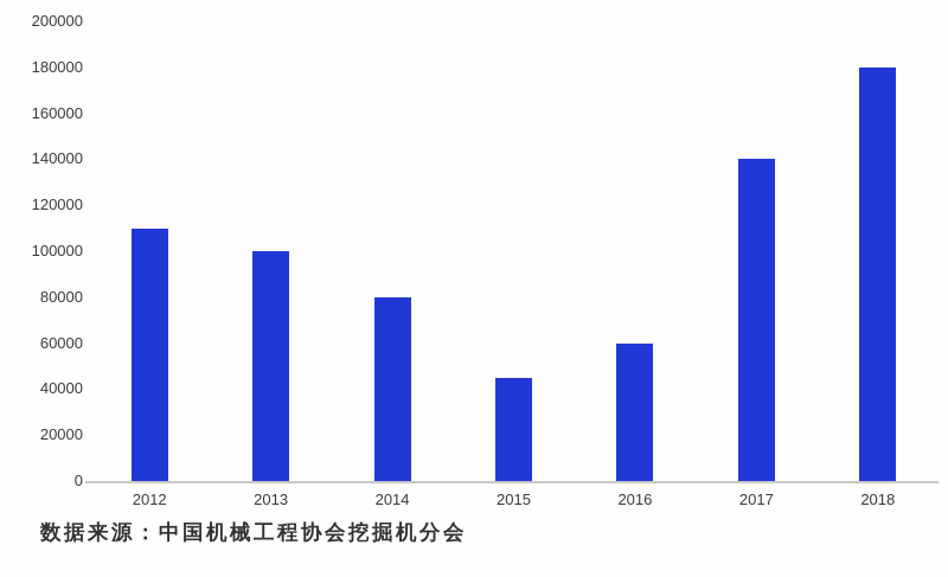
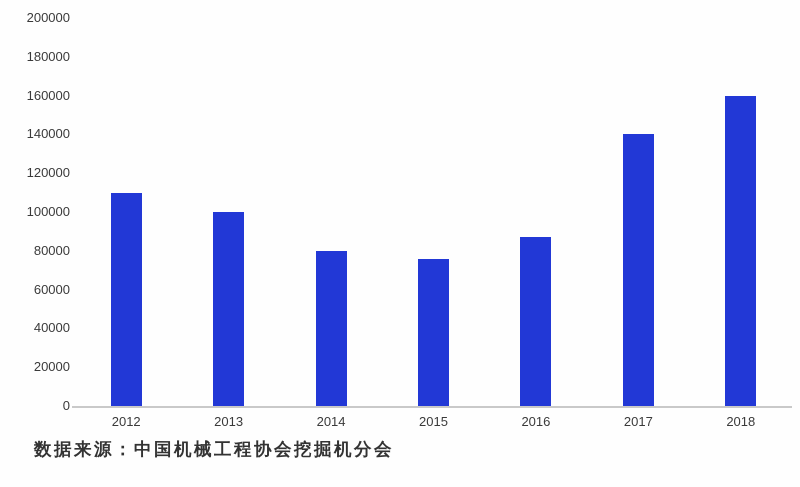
2015: 45000 -> 76000
2016: 60000 -> 87000
2018: 180000 -> 160000
